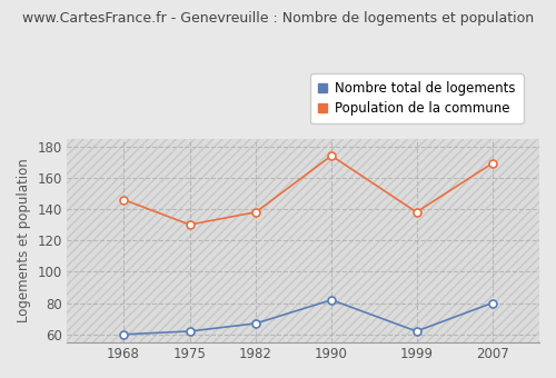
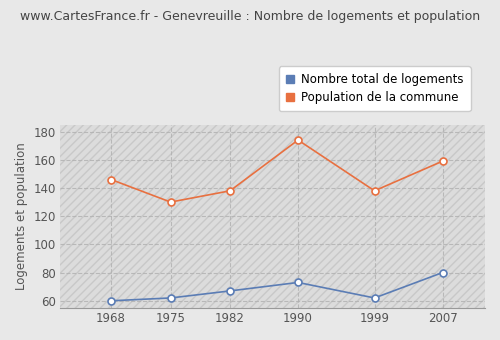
Nombre total de logements/1990: 82 -> 73
Population de la commune/2007: 169 -> 159
